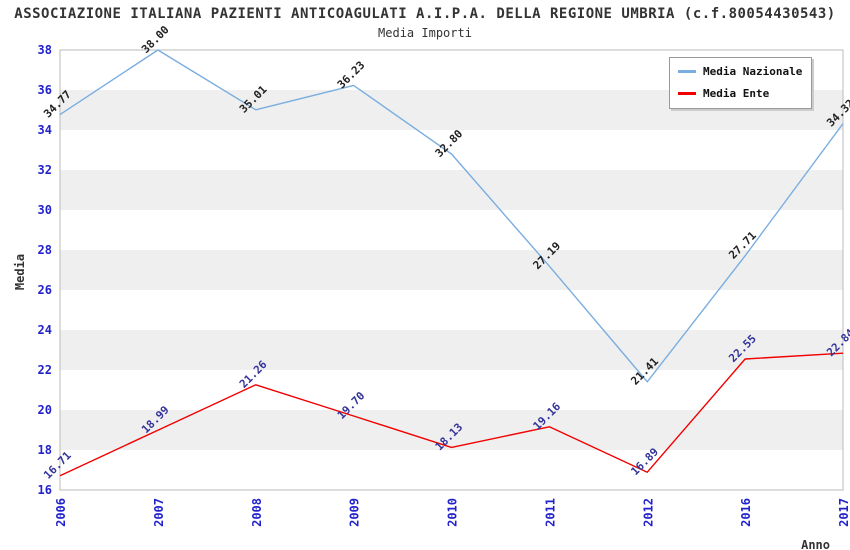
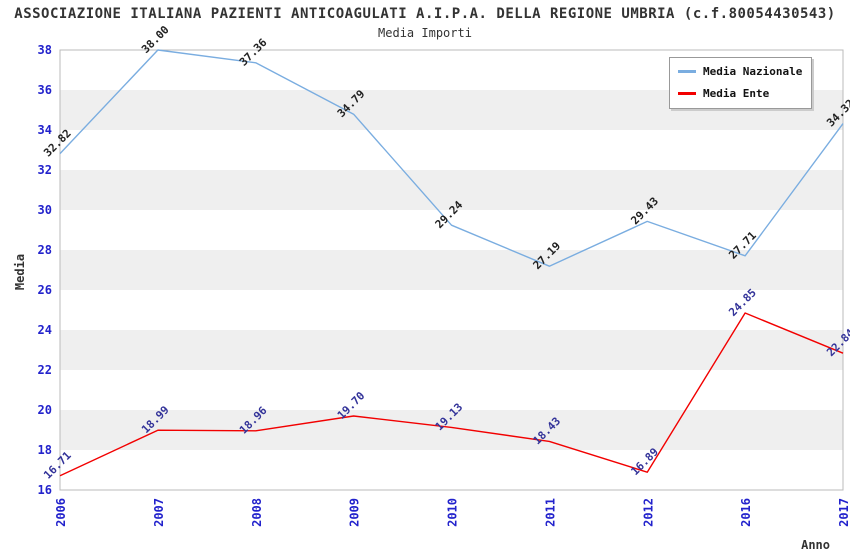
Media Nazionale/2006: 34.77 -> 32.82
Media Nazionale/2008: 35.01 -> 37.36
Media Ente/2008: 21.26 -> 18.96
Media Nazionale/2009: 36.23 -> 34.79
Media Nazionale/2010: 32.80 -> 29.24
Media Ente/2010: 18.13 -> 19.13
Media Ente/2011: 19.16 -> 18.43
Media Nazionale/2012: 21.41 -> 29.43
Media Ente/2016: 22.55 -> 24.85
